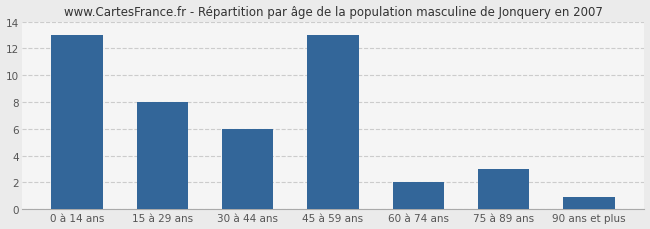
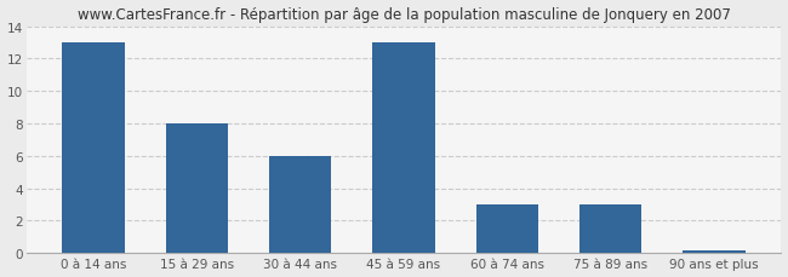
60 à 74 ans: 2.0 -> 3.0
90 ans et plus: 0.9 -> 0.2
